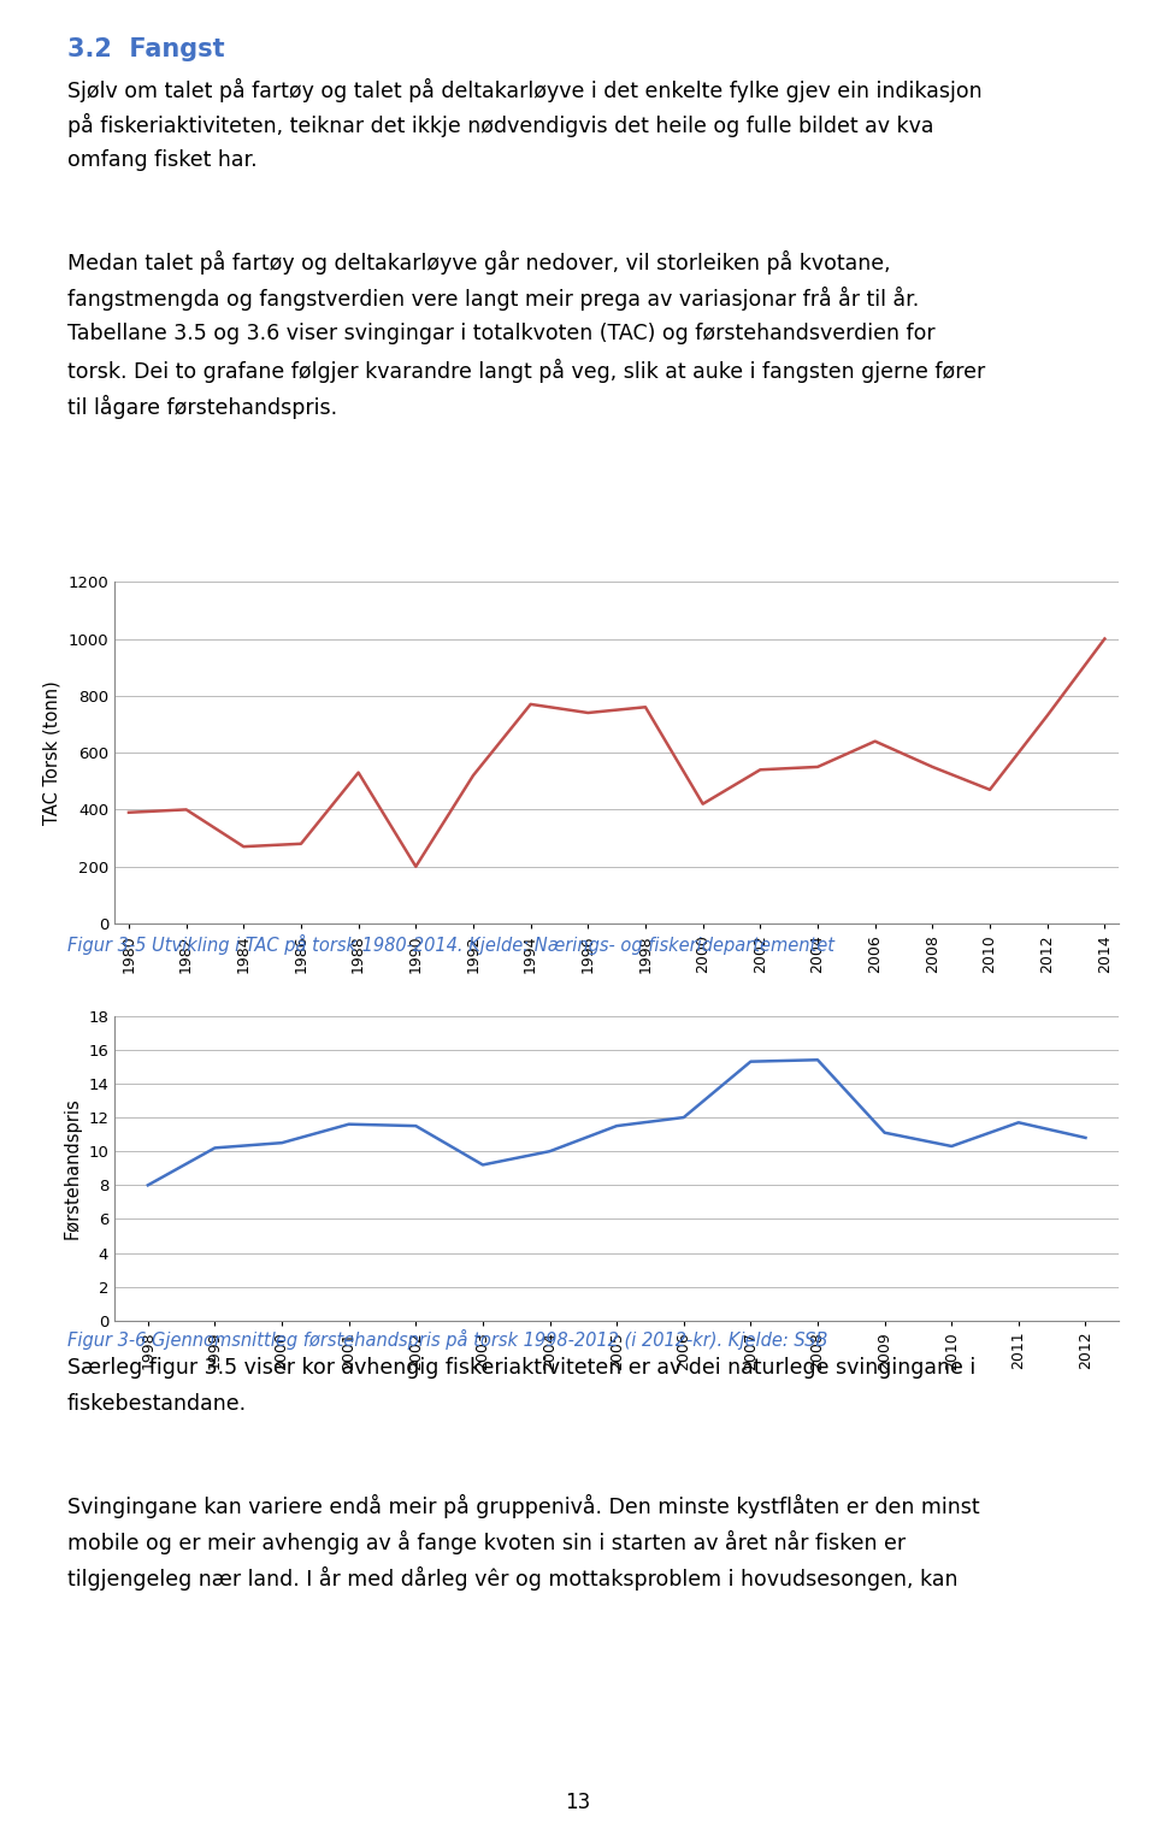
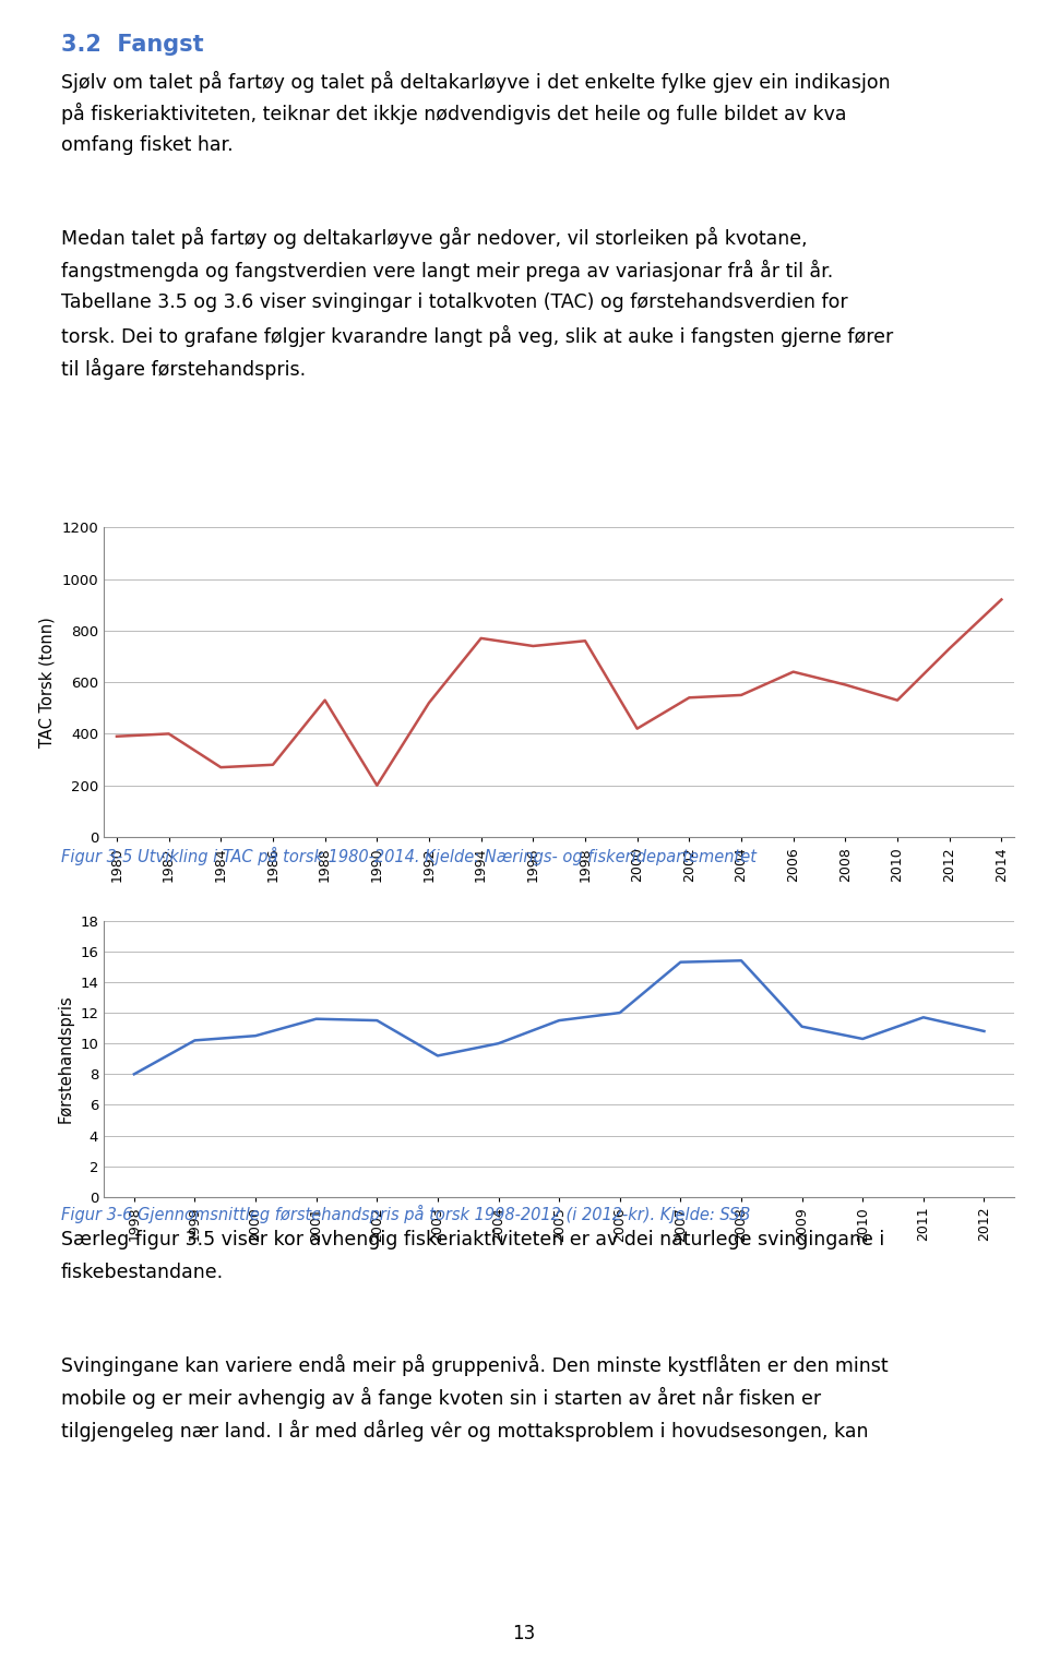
2008: 550 -> 590
2010: 470 -> 530
2014: 1000 -> 920
